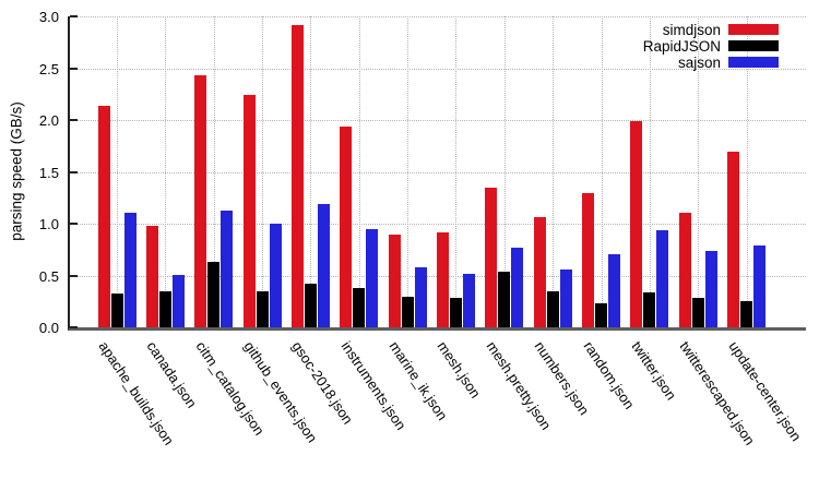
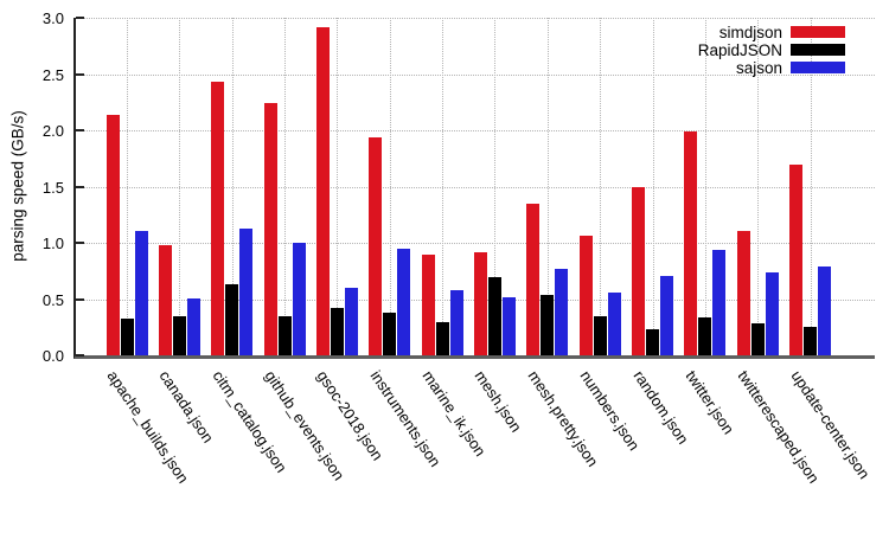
sajson/gsoc-2018.json: 1.2 -> 0.6
RapidJSON/mesh.json: 0.3 -> 0.7
simdjson/random.json: 1.3 -> 1.5
